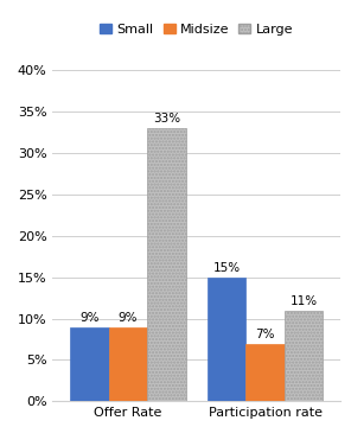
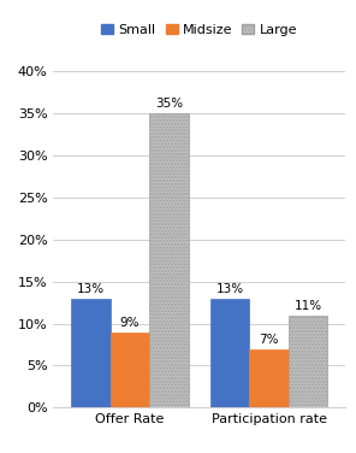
Small/Offer Rate: 9% -> 13%
Large/Offer Rate: 33% -> 35%
Small/Participation rate: 15% -> 13%
